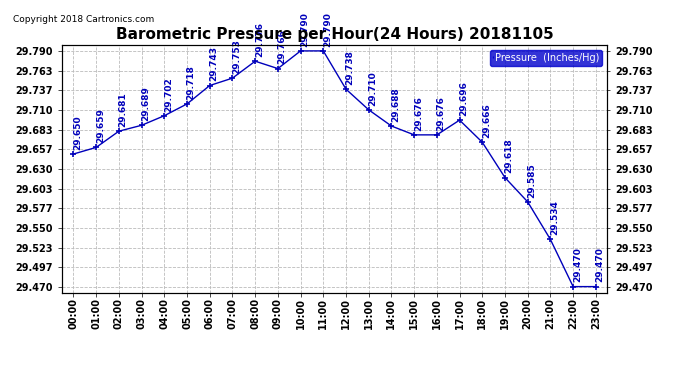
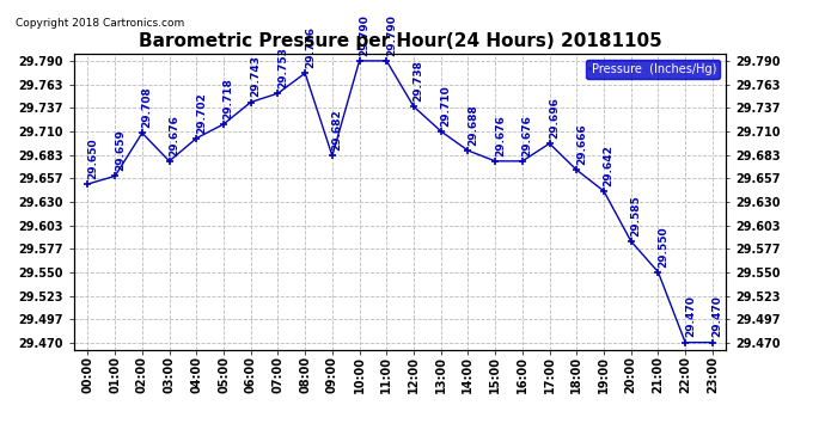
02:00: 29.681 -> 29.708
03:00: 29.689 -> 29.676
09:00: 29.766 -> 29.682
19:00: 29.618 -> 29.642
21:00: 29.534 -> 29.550
